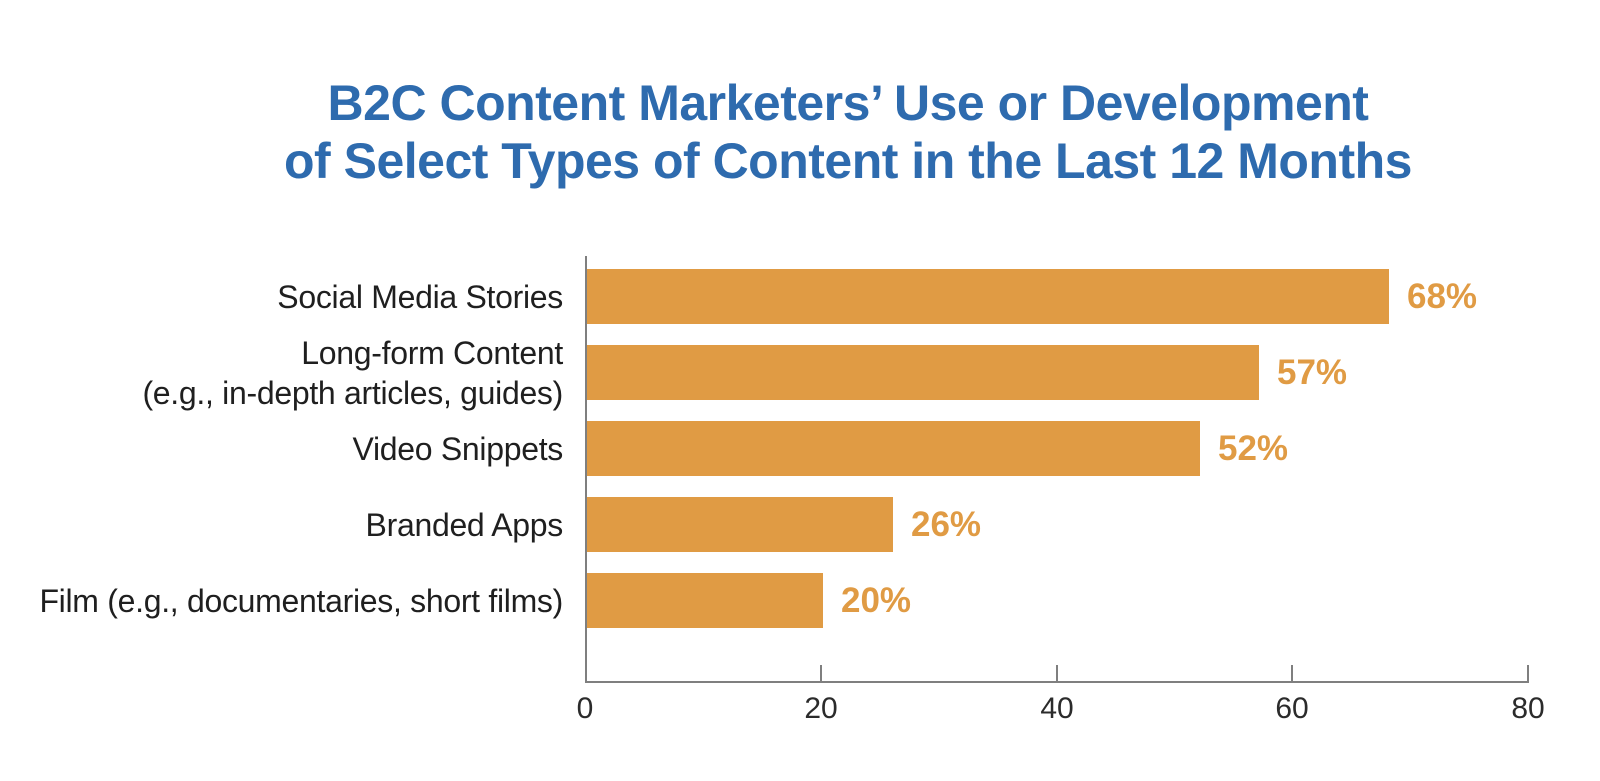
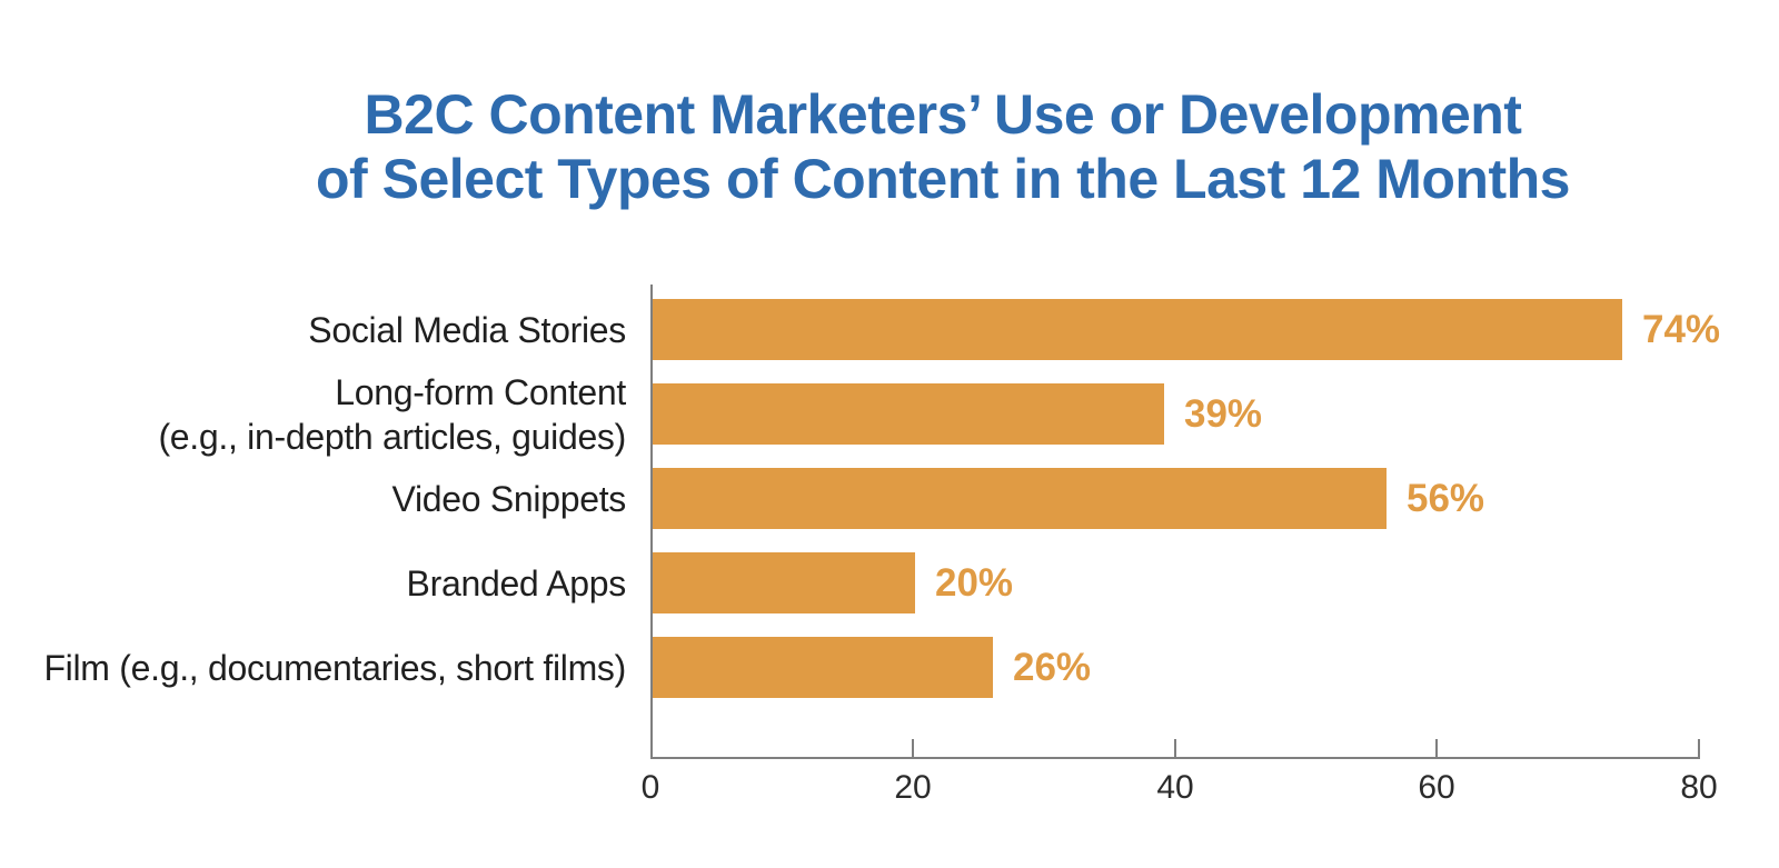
Social Media Stories: 68% -> 74%
Long-form Content (e.g., in-depth articles, guides): 57% -> 39%
Video Snippets: 52% -> 56%
Branded Apps: 26% -> 20%
Film (e.g., documentaries, short films): 20% -> 26%
